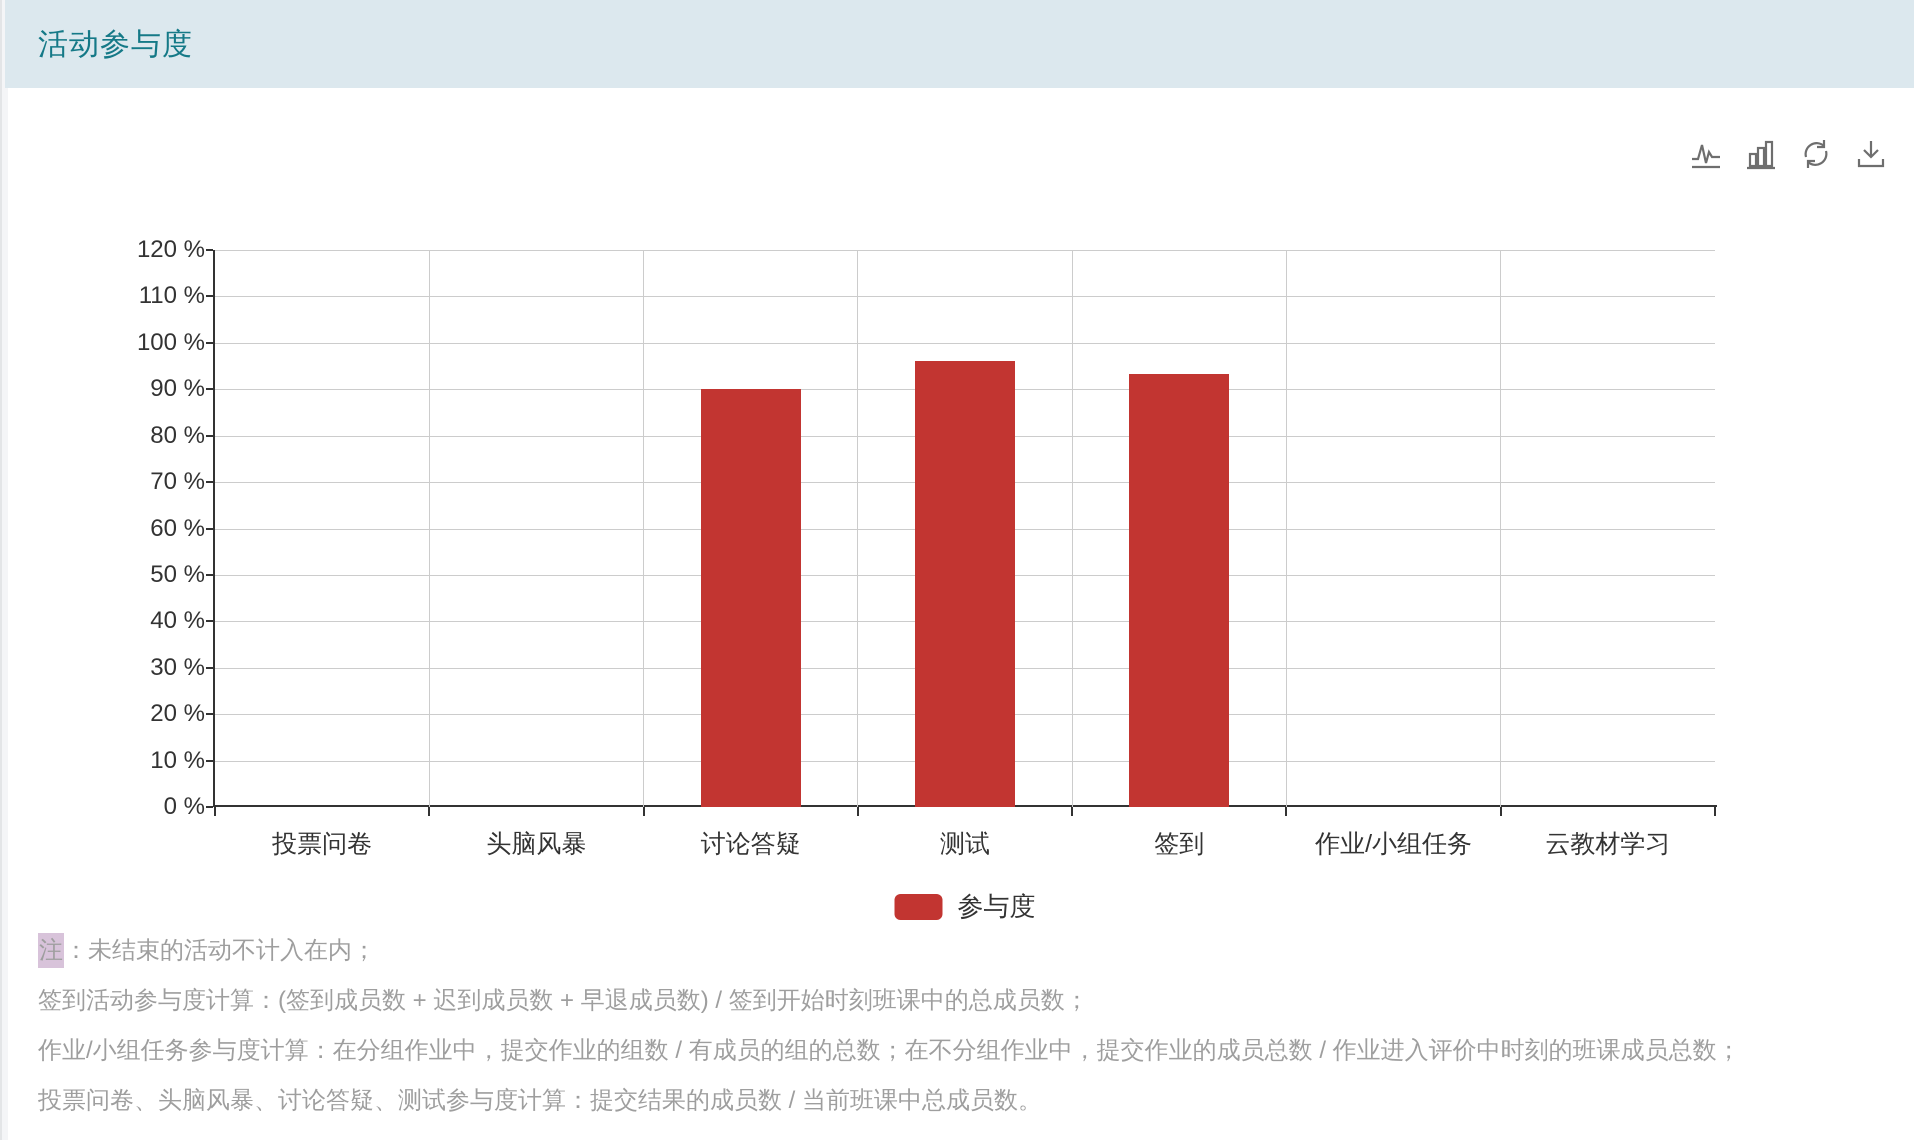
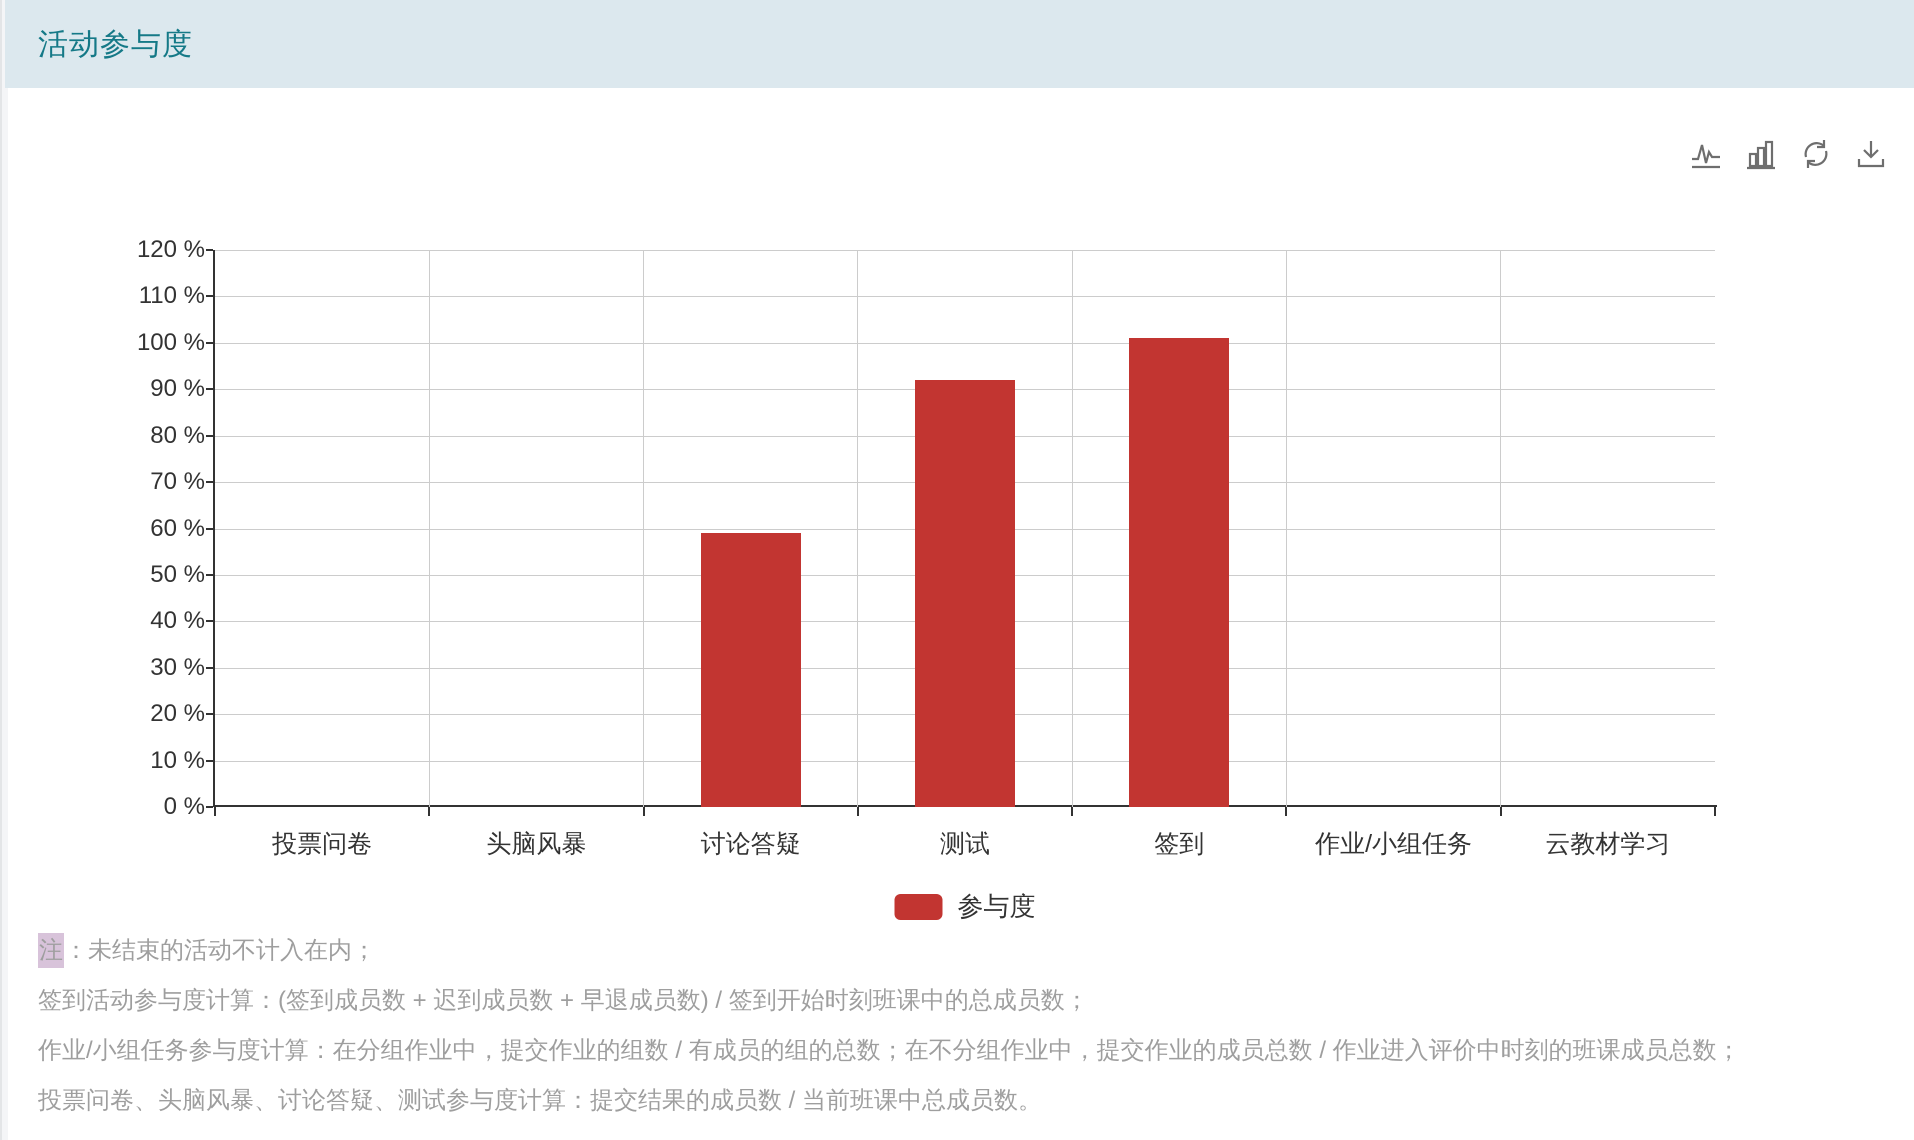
讨论答疑: 90% -> 59%
测试: 96% -> 92%
签到: 93% -> 101%
